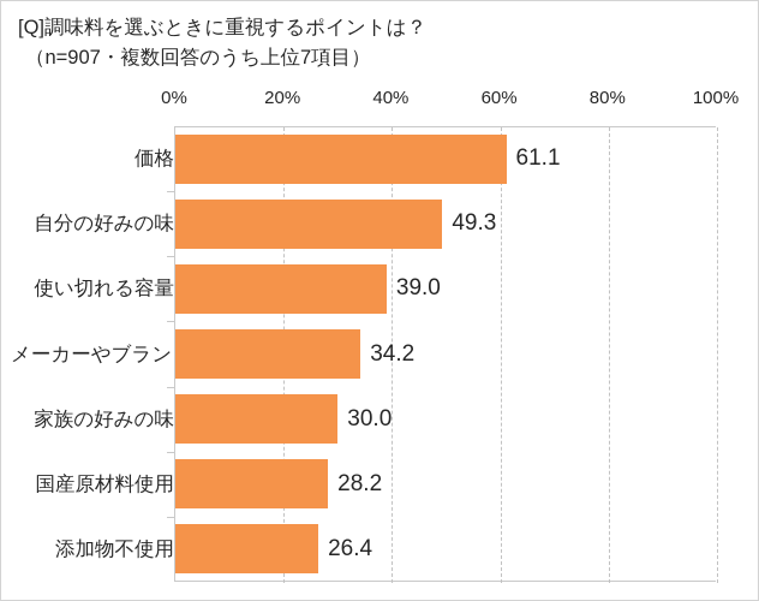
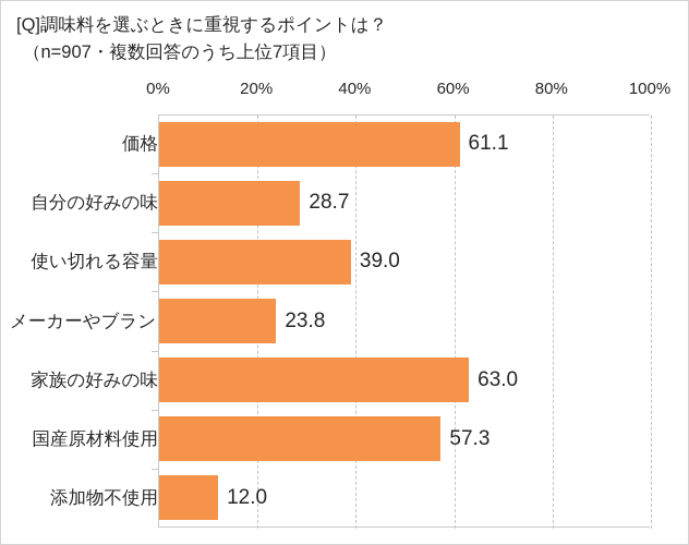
自分の好みの味: 49.3 -> 28.7
メーカーやブランド: 34.2 -> 23.8
家族の好みの味: 30.0 -> 63.0
国産原材料使用: 28.2 -> 57.3
添加物不使用: 26.4 -> 12.0
